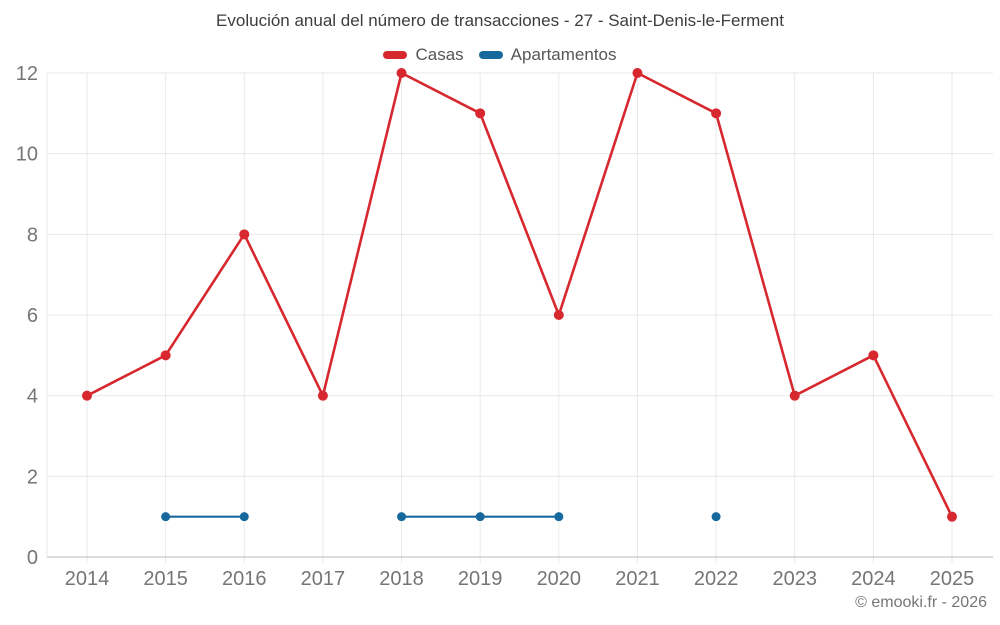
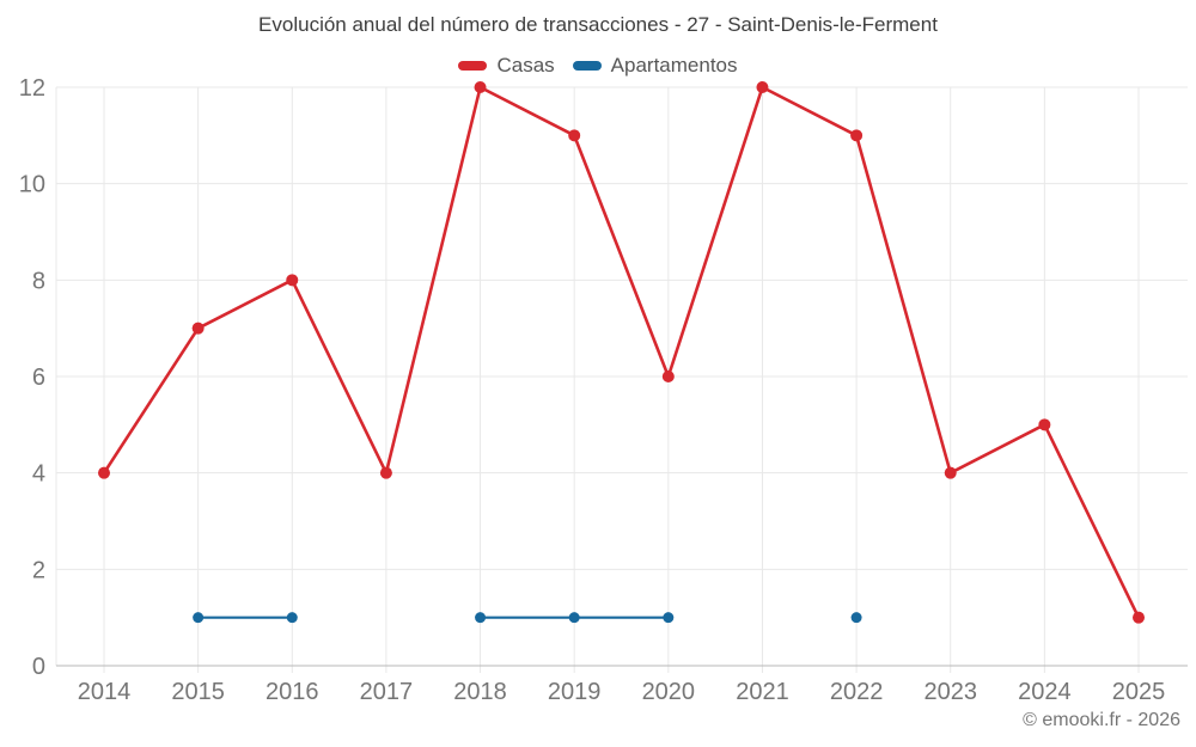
Casas/2015: 5 -> 7
